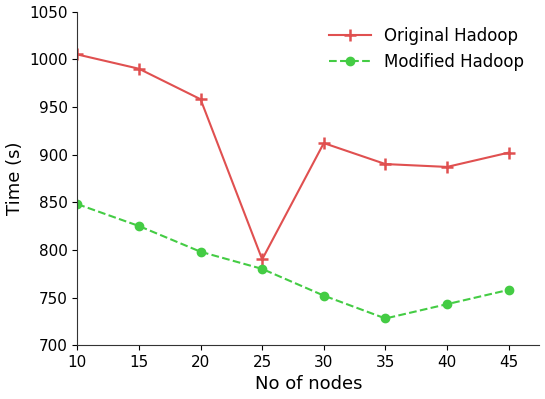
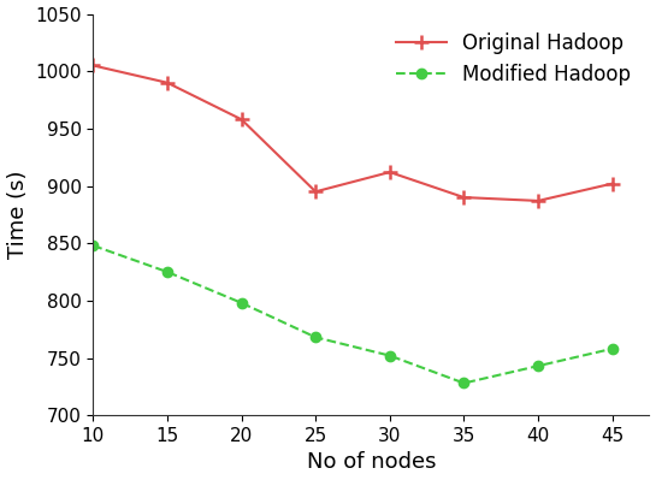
Original Hadoop/25: 790 -> 895
Modified Hadoop/25: 780 -> 768
